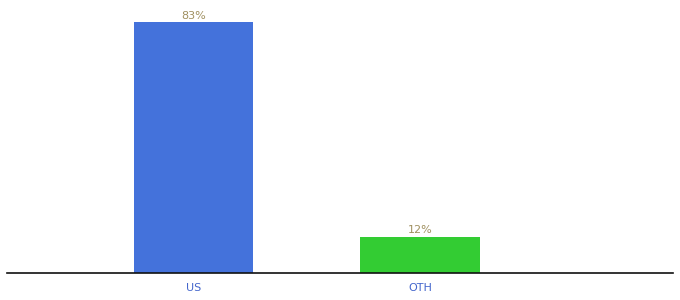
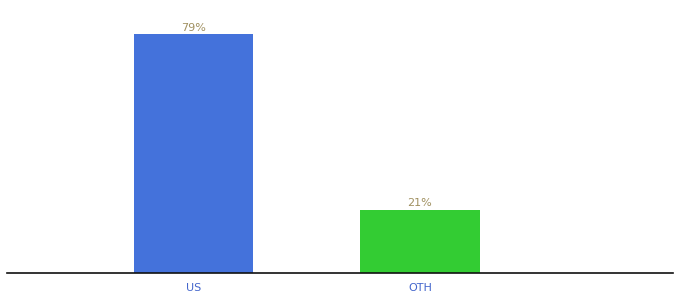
US: 83% -> 79%
OTH: 12% -> 21%
